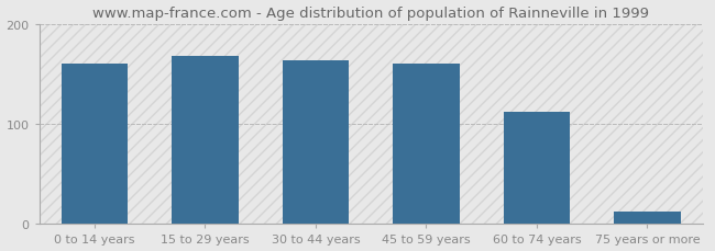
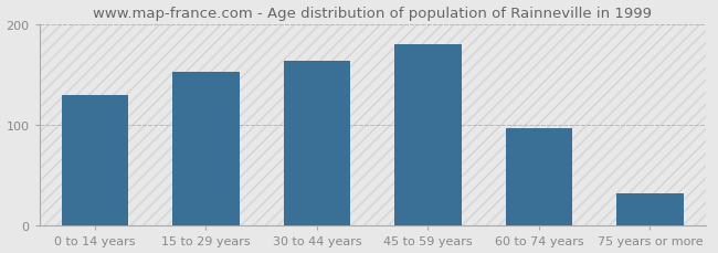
0 to 14 years: 160 -> 130
15 to 29 years: 168 -> 152
45 to 59 years: 160 -> 180
60 to 74 years: 112 -> 97
75 years or more: 12 -> 32
